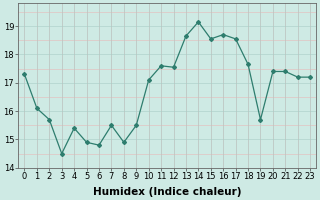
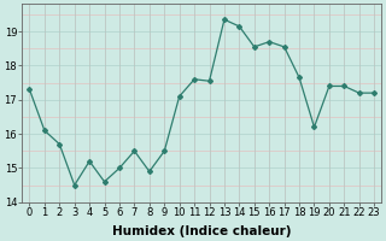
4: 15.40 -> 15.20
5: 14.90 -> 14.60
6: 14.80 -> 15.00
13: 18.65 -> 19.35
19: 15.70 -> 16.20
